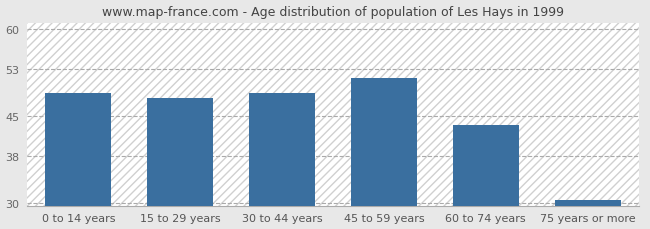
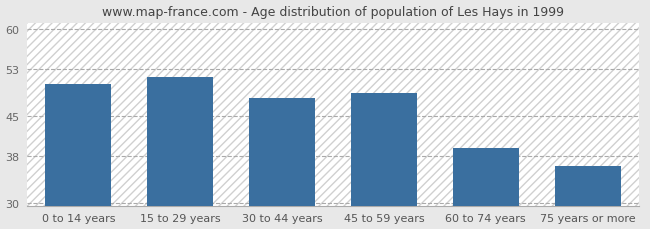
0 to 14 years: 49.0 -> 50.4
15 to 29 years: 48.0 -> 51.6
30 to 44 years: 49.0 -> 48.0
45 to 59 years: 51.5 -> 49.0
60 to 74 years: 43.5 -> 39.4
75 years or more: 30.5 -> 36.4
